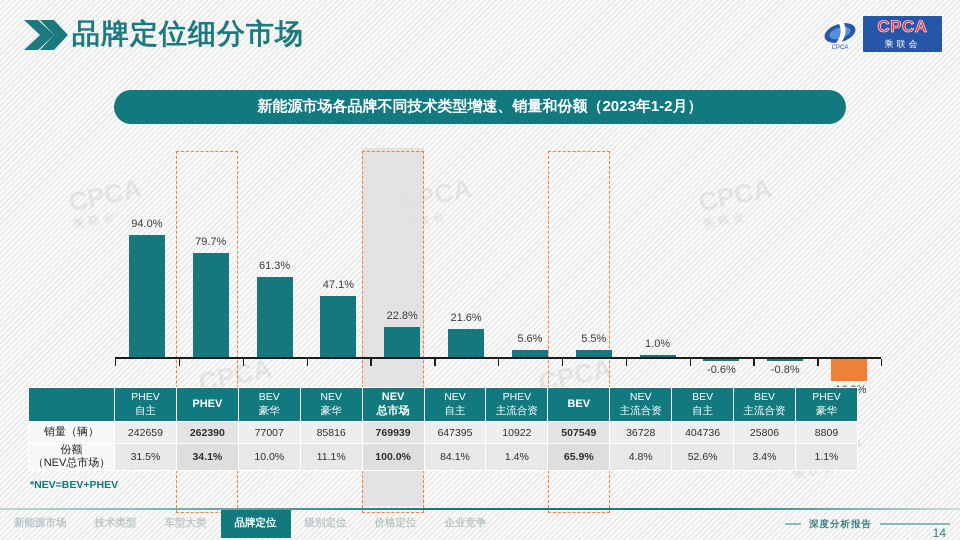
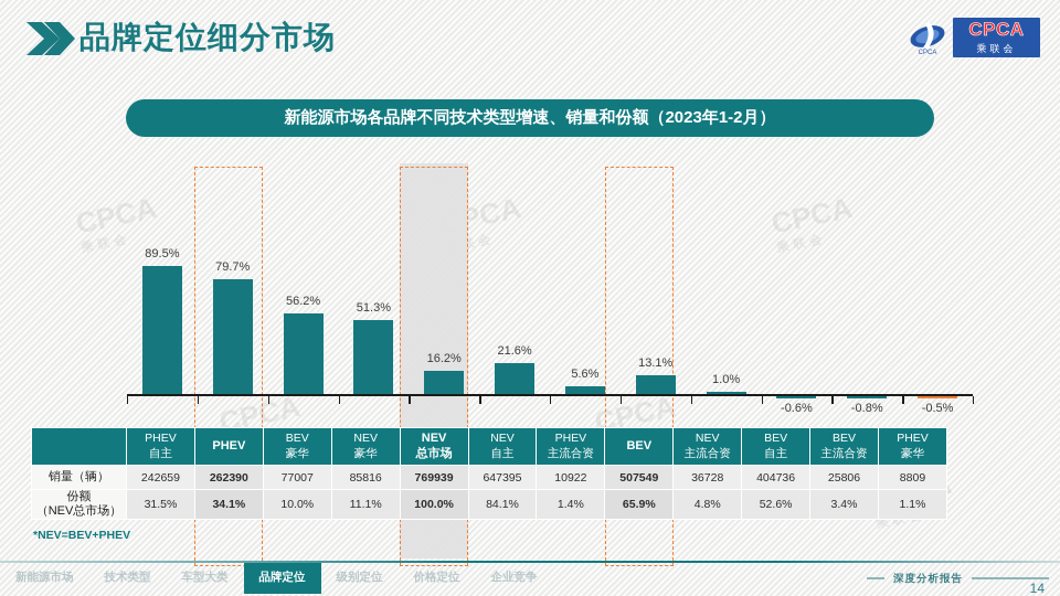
PHEV 自主: 94.0% -> 89.5%
BEV 豪华: 61.3% -> 56.2%
NEV 豪华: 47.1% -> 51.3%
NEV 总市场: 22.8% -> 16.2%
BEV: 5.5% -> 13.1%
PHEV 豪华: -16.9% -> -0.5%
